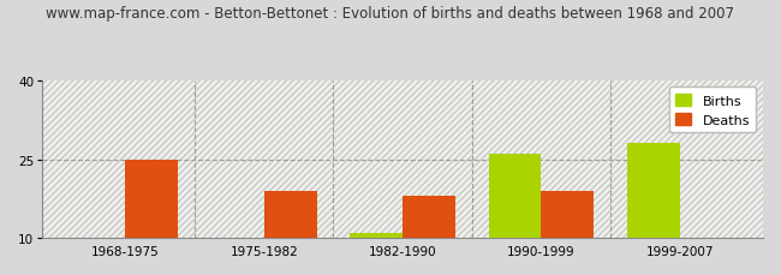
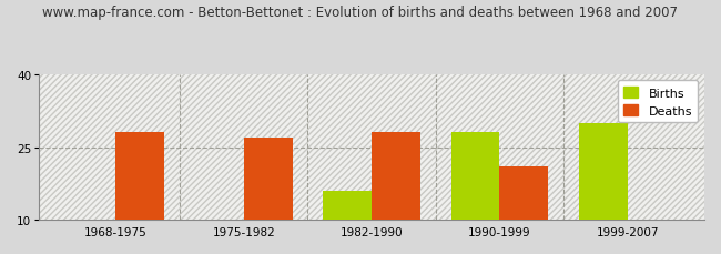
Deaths/1968-1975: 25 -> 28
Deaths/1975-1982: 19 -> 27
Births/1982-1990: 11 -> 16
Deaths/1982-1990: 18 -> 28
Births/1990-1999: 26 -> 28
Deaths/1990-1999: 19 -> 21
Births/1999-2007: 28 -> 30
